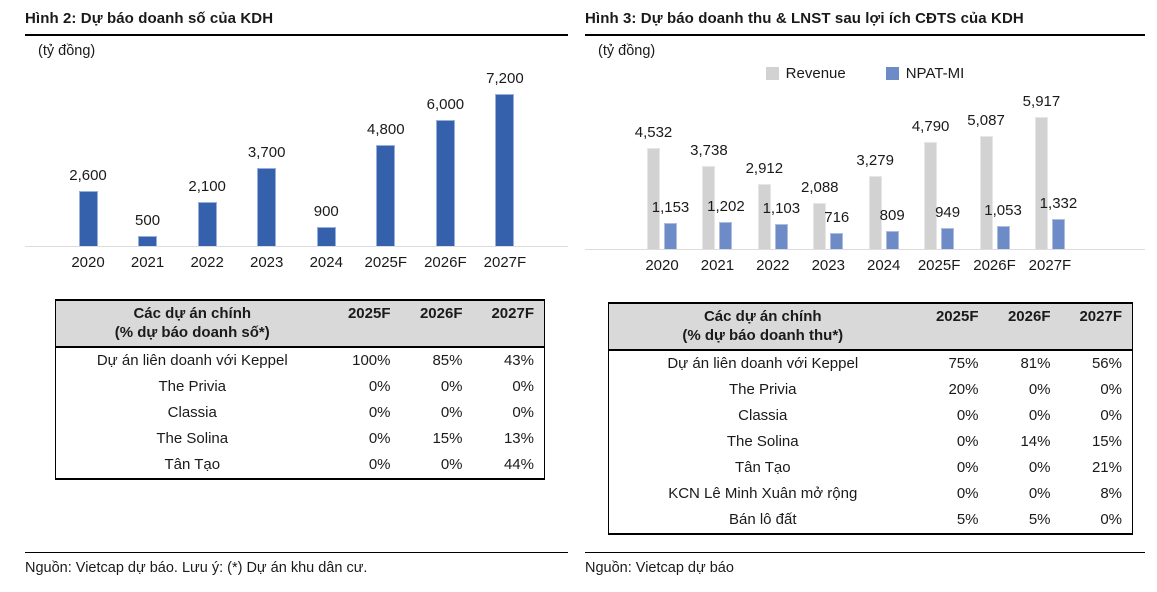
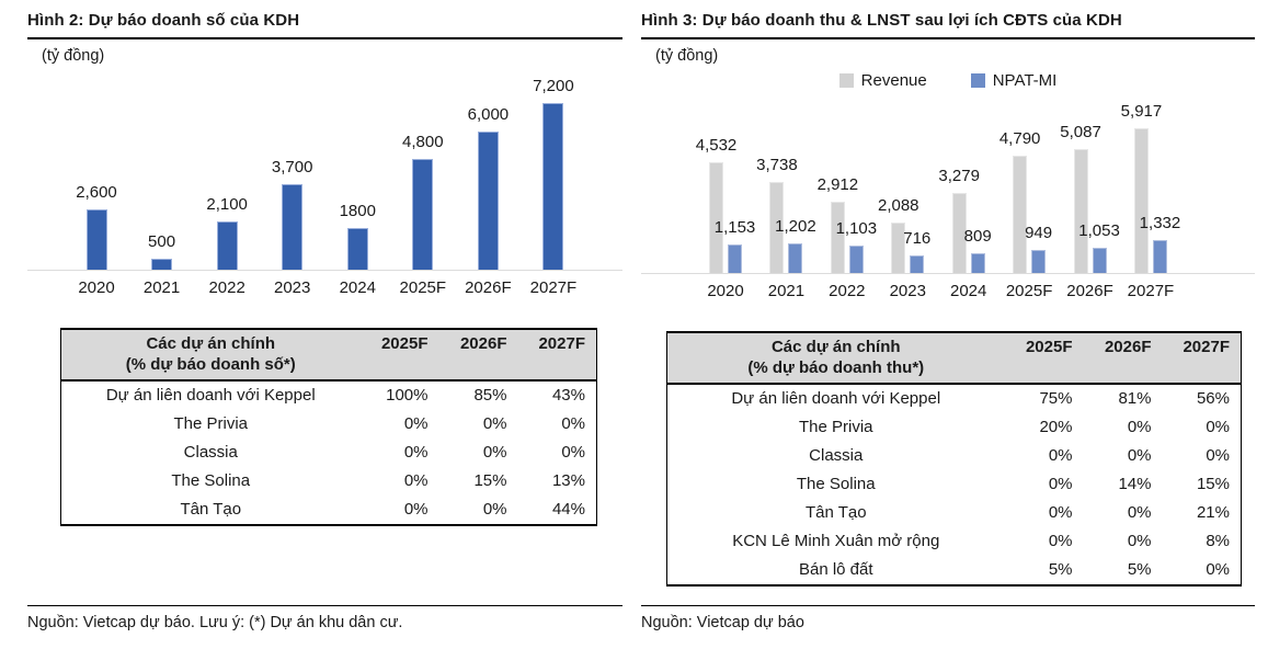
Hình 2: Dự báo doanh số của KDH/2024: 900 -> 1800
